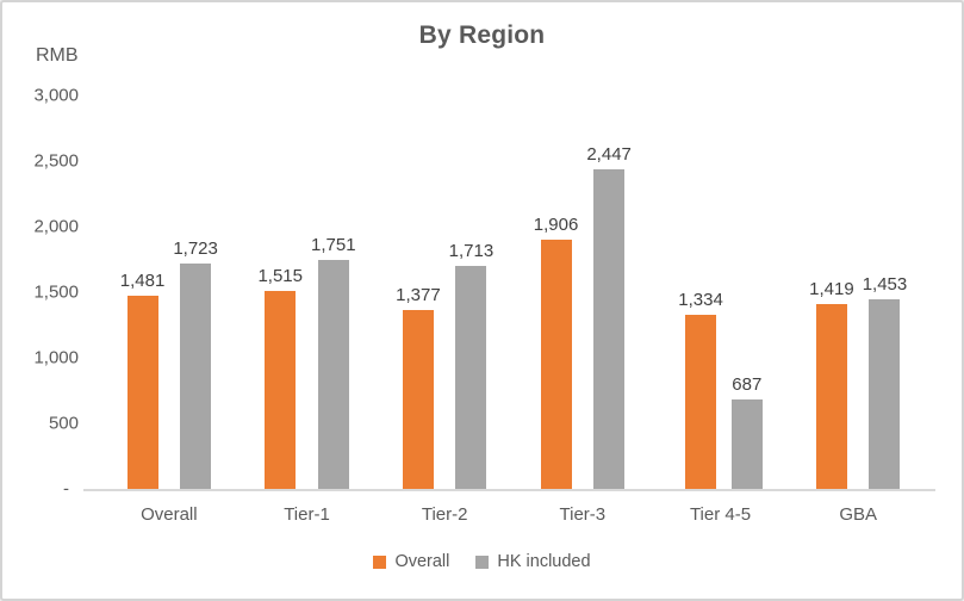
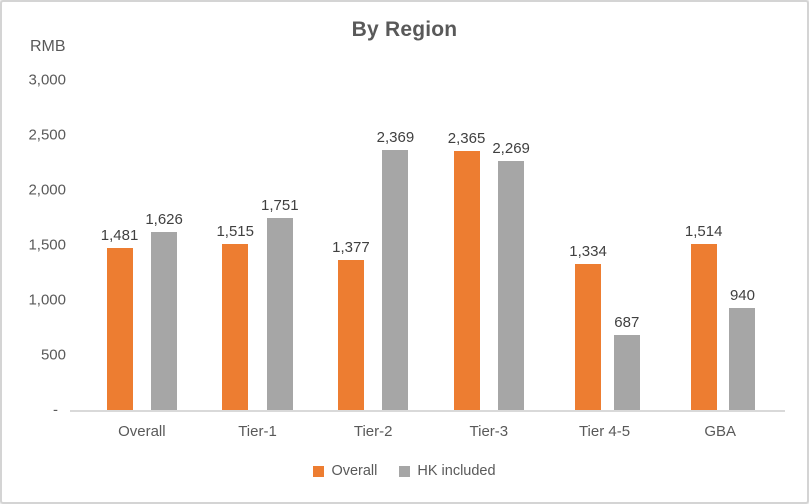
HK included/Overall: 1,723 -> 1,626
HK included/Tier-2: 1,713 -> 2,369
Overall/Tier-3: 1,906 -> 2,365
HK included/Tier-3: 2,447 -> 2,269
Overall/GBA: 1,419 -> 1,514
HK included/GBA: 1,453 -> 940
